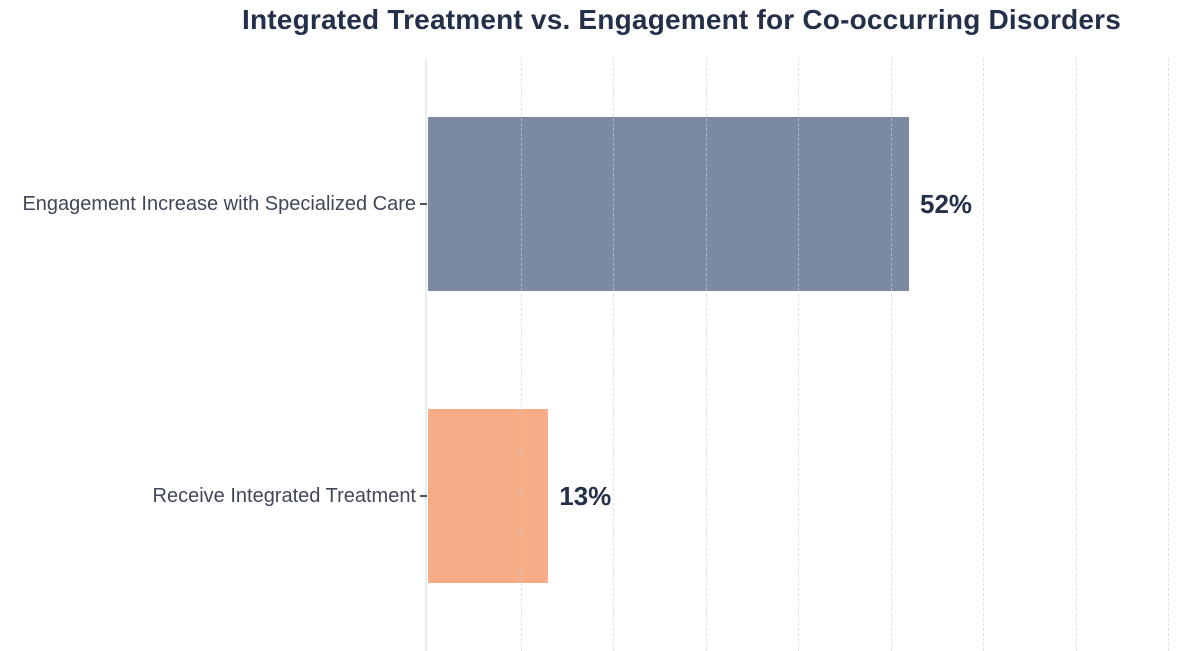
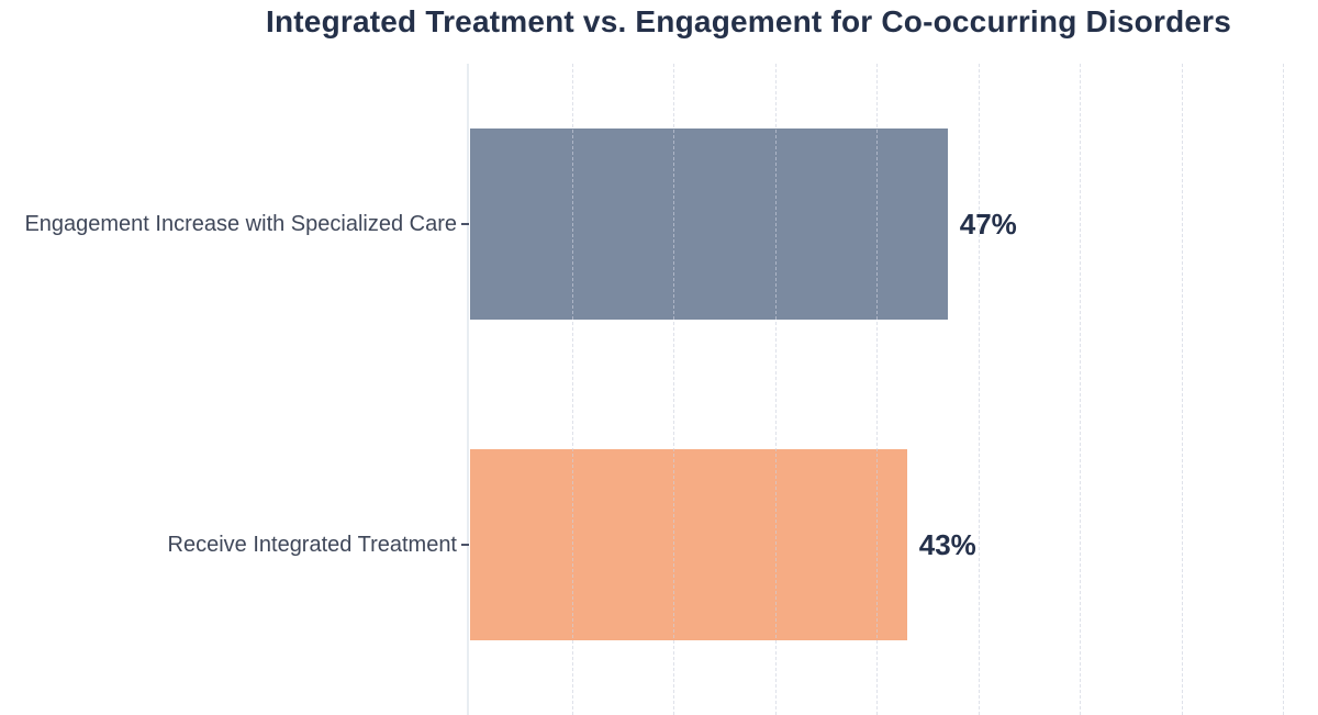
Engagement Increase with Specialized Care: 52% -> 47%
Receive Integrated Treatment: 13% -> 43%
